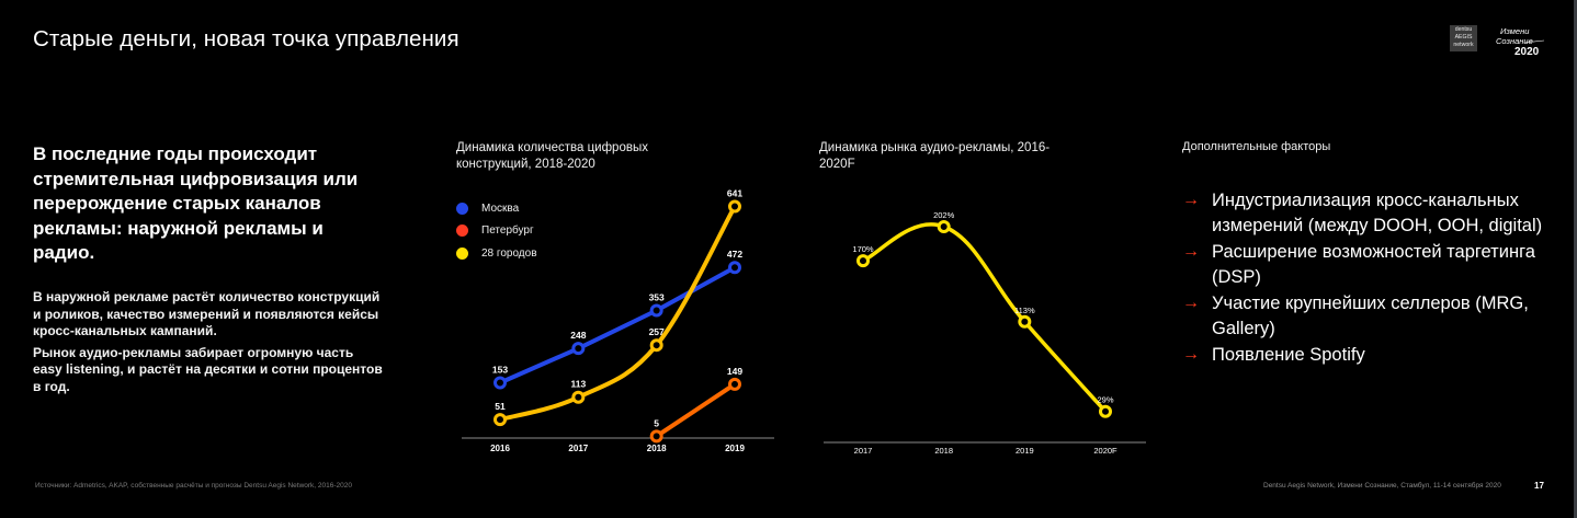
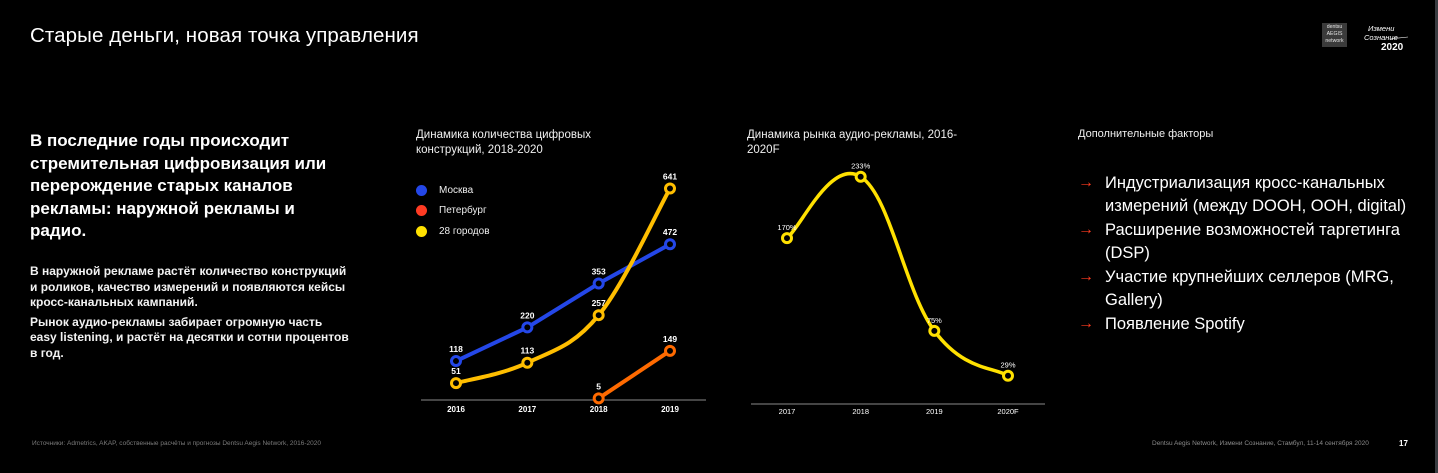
Динамика количества цифровых конструкций, 2018-2020/Москва/2016: 153 -> 118
Динамика количества цифровых конструкций, 2018-2020/Москва/2017: 248 -> 220
Динамика рынка аудио-рекламы, 2016-2020F/2018: 202% -> 233%
Динамика рынка аудио-рекламы, 2016-2020F/2019: 113% -> 75%
